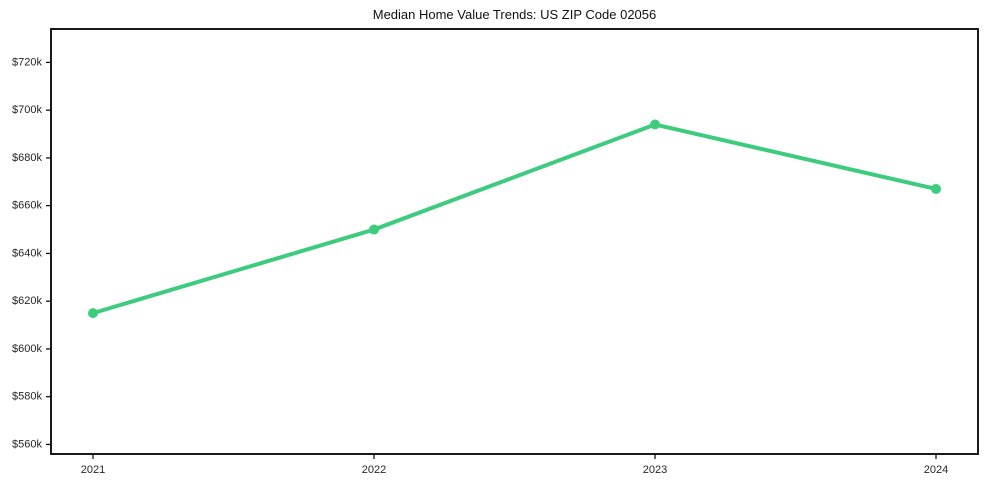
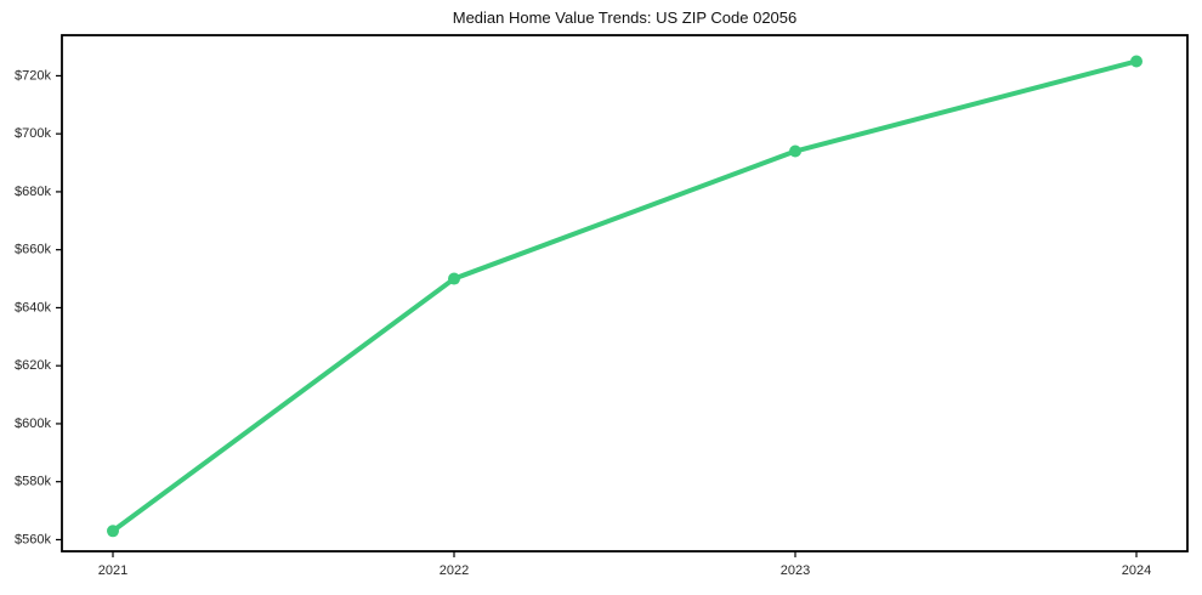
2021: $615k -> $563k
2024: $667k -> $725k
